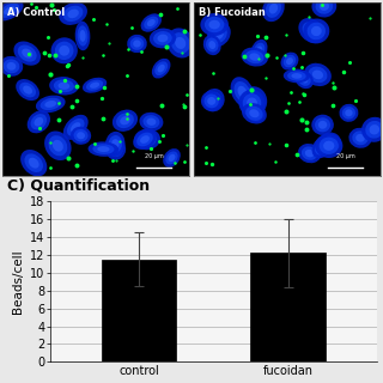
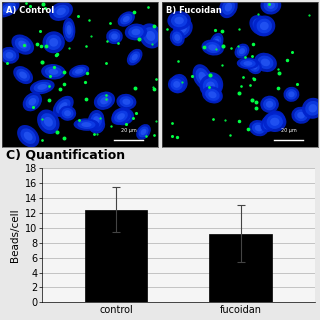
control: 11.5 -> 12.4
fucoidan: 12.2 -> 9.2
